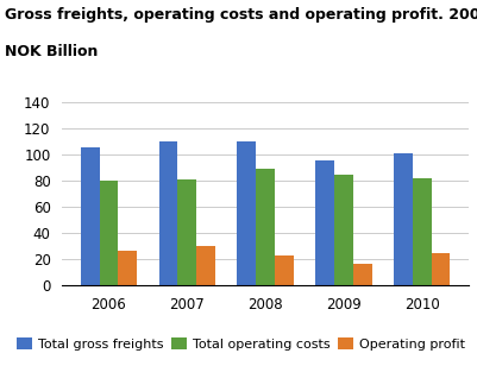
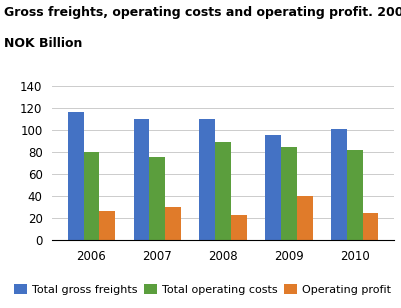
Total gross freights/2006: 106 -> 117
Total operating costs/2007: 81 -> 76
Operating profit/2009: 17 -> 40
